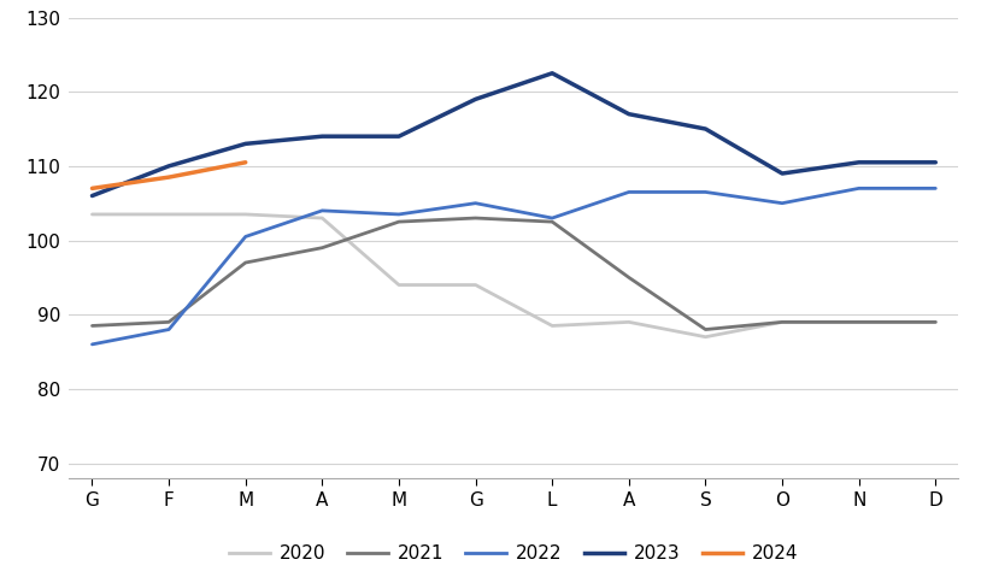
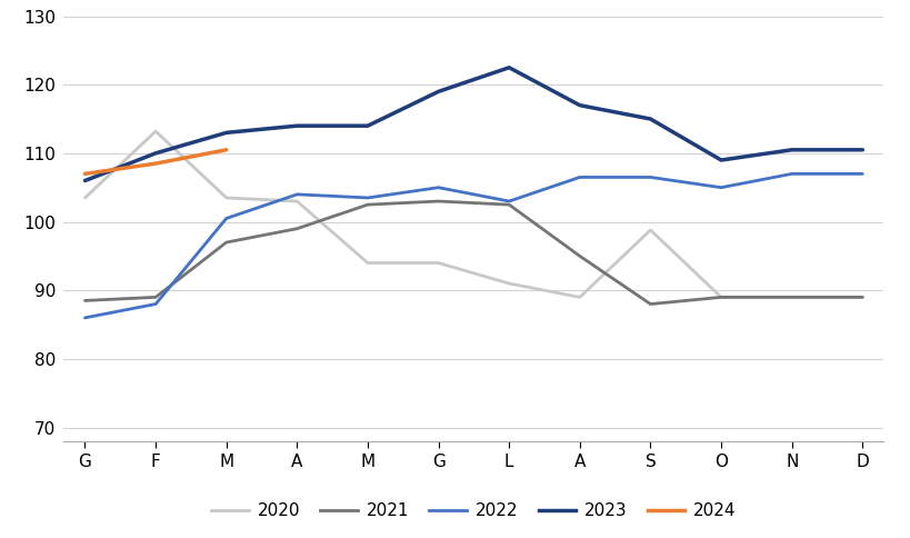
2020/F: 103.5 -> 113.2
2020/L: 88.5 -> 91.0
2020/S: 87.0 -> 98.8
